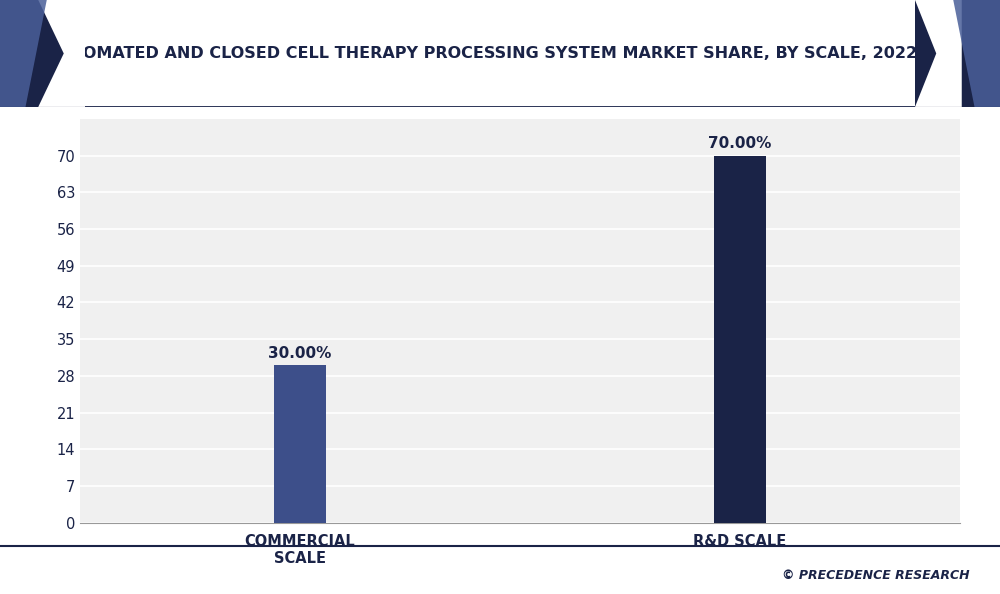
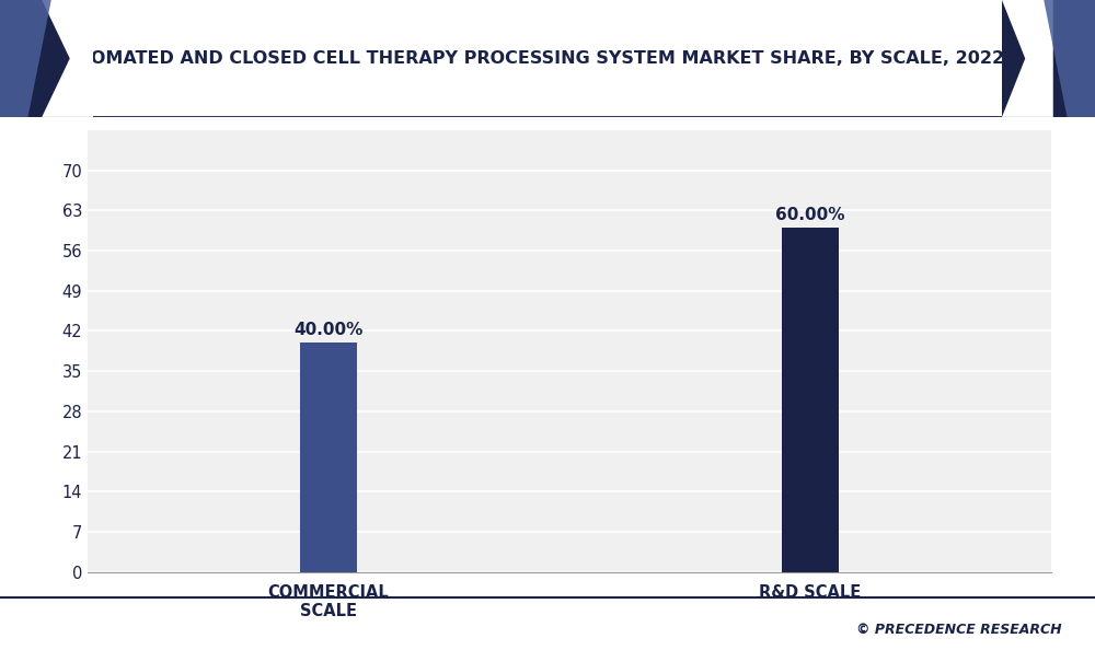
COMMERCIAL SCALE: 30.00% -> 40.00%
R&D SCALE: 70.00% -> 60.00%
